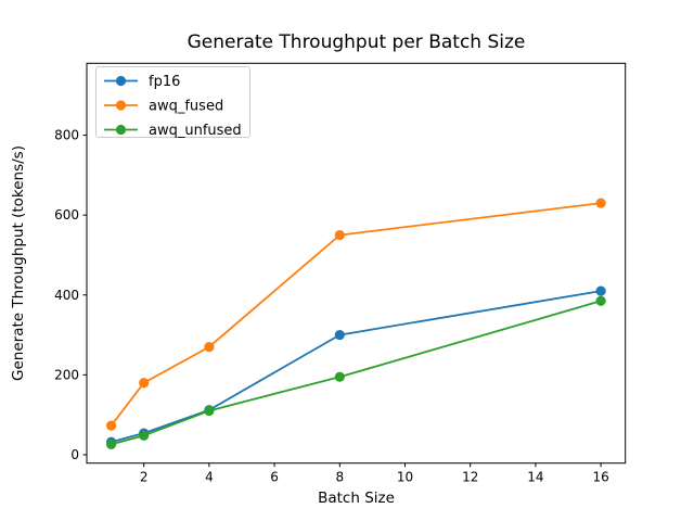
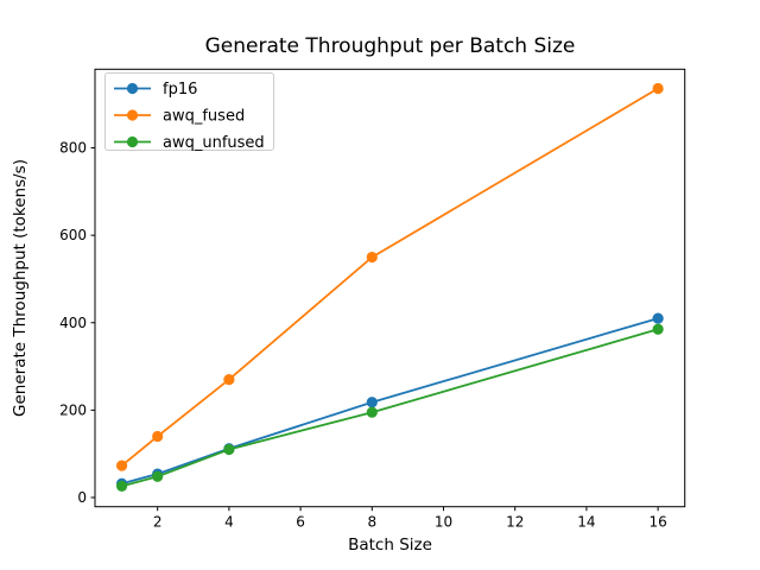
awq_fused/2: 180 -> 140
fp16/8: 300 -> 220
awq_fused/16: 630 -> 940
